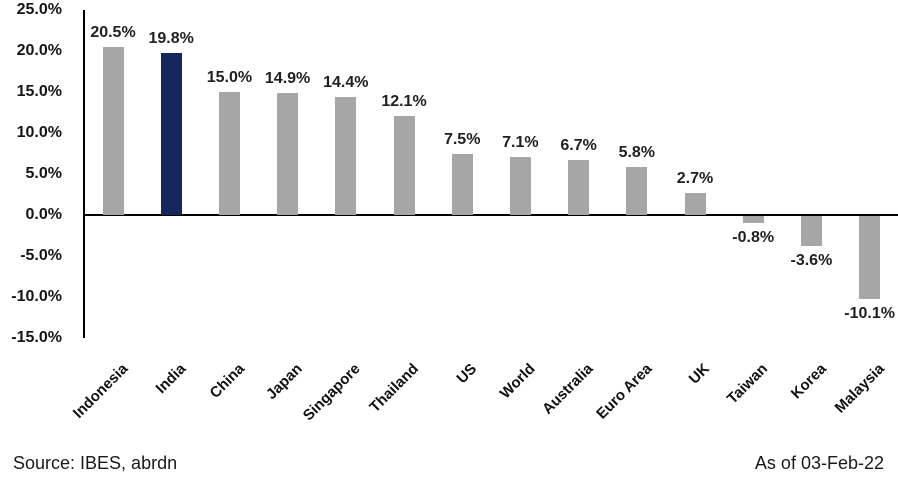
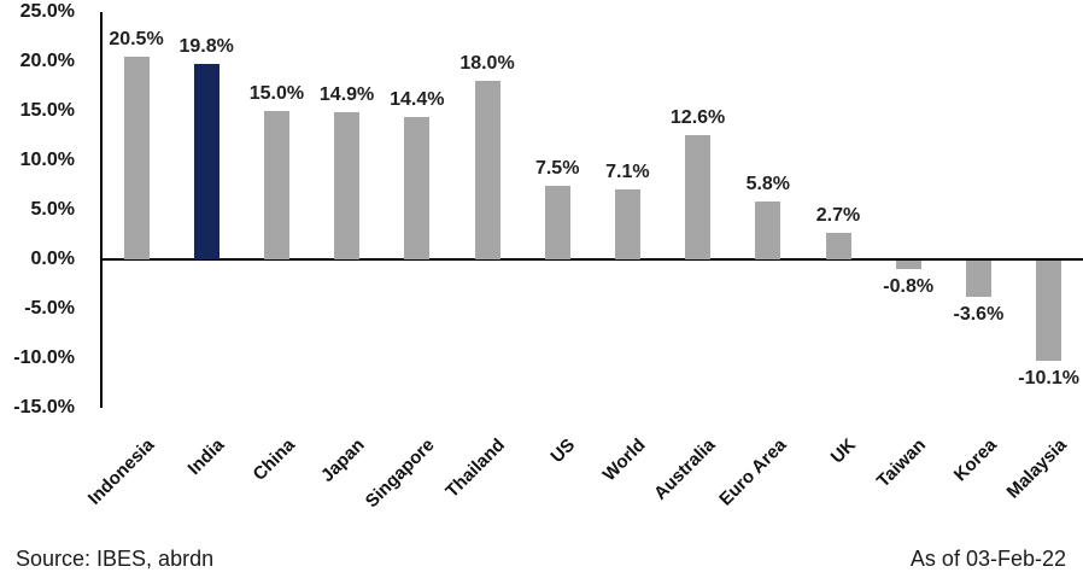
Thailand: 12.1% -> 18.0%
Australia: 6.7% -> 12.6%
